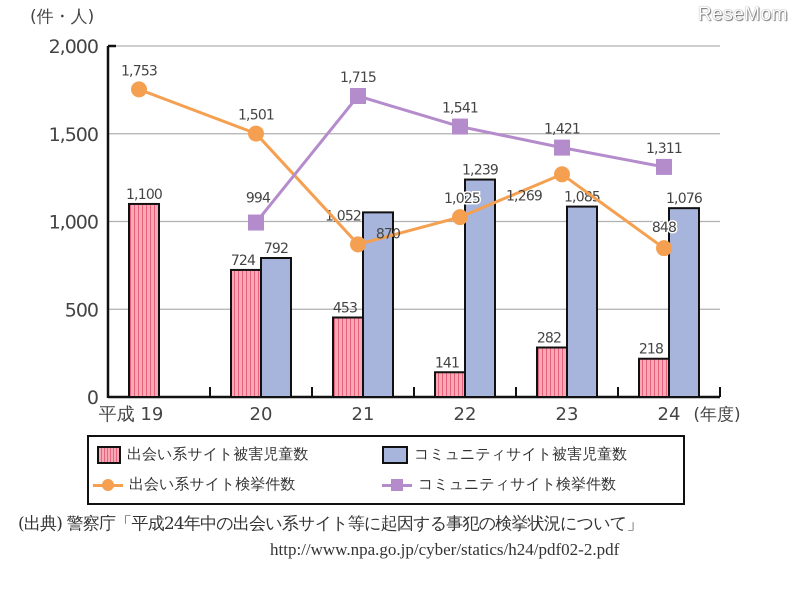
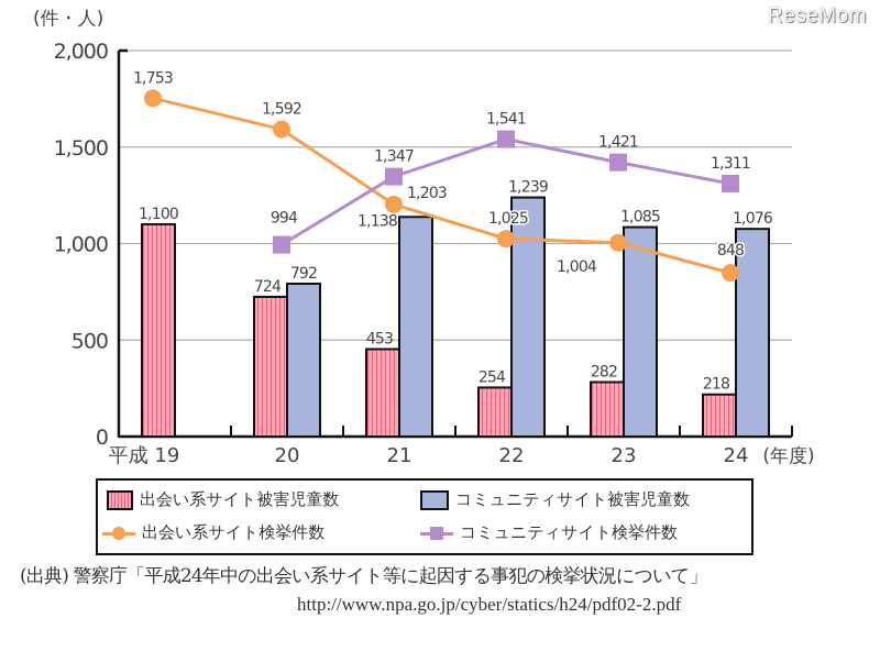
出会い系サイト検挙件数/20: 1,501 -> 1,592
コミュニティサイト被害児童数/21: 1,052 -> 1,138
出会い系サイト検挙件数/21: 870 -> 1,203
コミュニティサイト検挙件数/21: 1,715 -> 1,347
出会い系サイト被害児童数/22: 141 -> 254
出会い系サイト検挙件数/23: 1,269 -> 1,004
